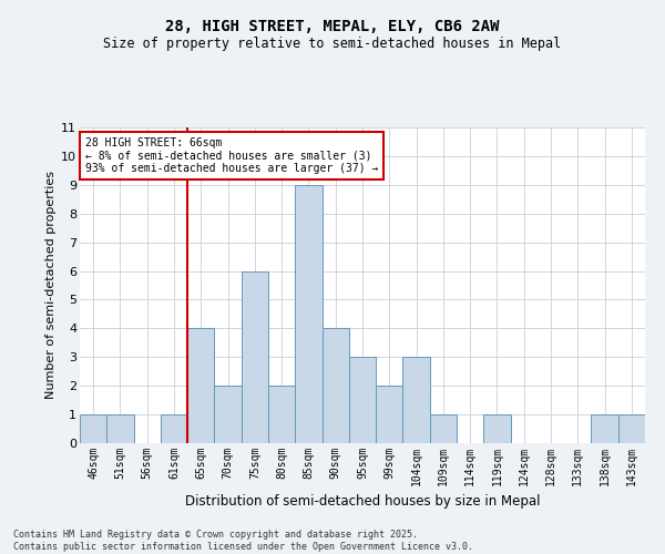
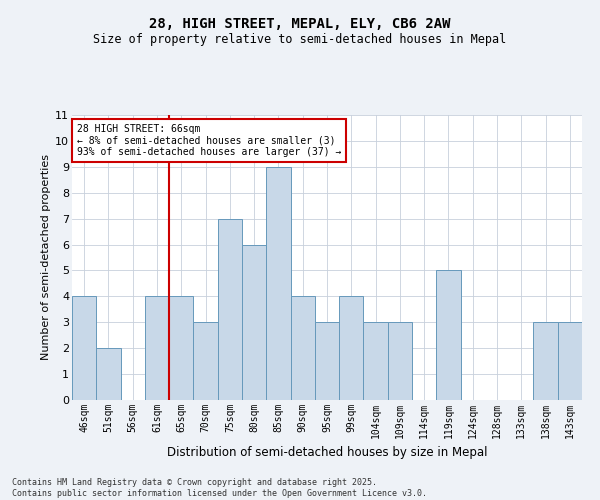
46sqm: 1 -> 4
51sqm: 1 -> 2
61sqm: 1 -> 4
70sqm: 2 -> 3
75sqm: 6 -> 7
80sqm: 2 -> 6
99sqm: 2 -> 4
109sqm: 1 -> 3
119sqm: 1 -> 5
138sqm: 1 -> 3
143sqm: 1 -> 3
